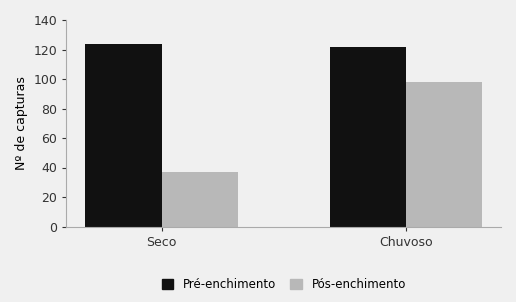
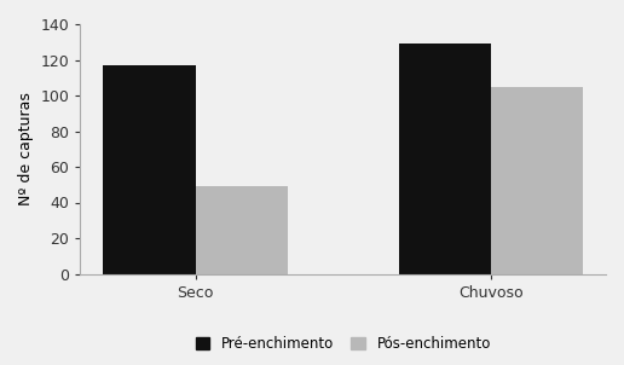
Pré-enchimento/Seco: 124 -> 117
Pós-enchimento/Seco: 37 -> 49
Pré-enchimento/Chuvoso: 122 -> 129
Pós-enchimento/Chuvoso: 98 -> 105
